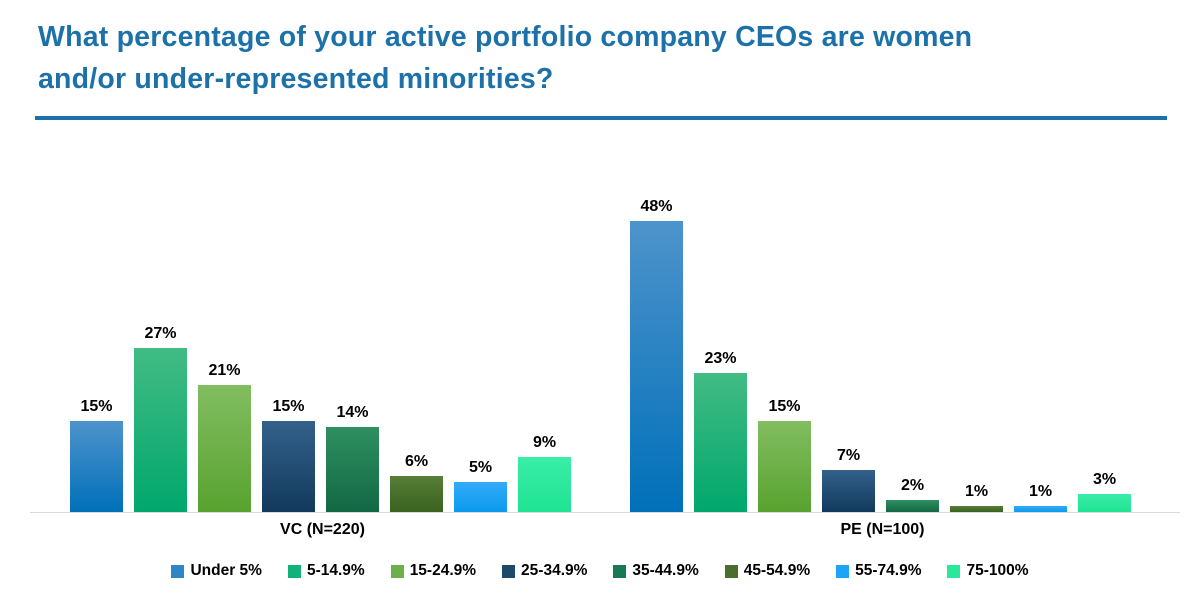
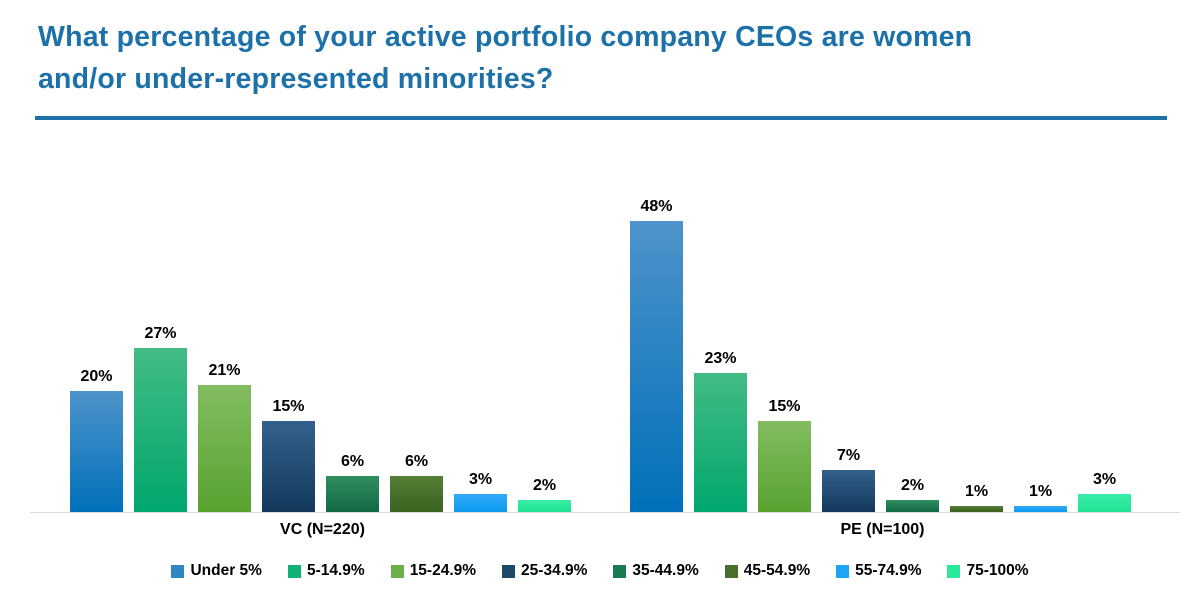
Under 5%/VC (N=220): 15% -> 20%
35-44.9%/VC (N=220): 14% -> 6%
55-74.9%/VC (N=220): 5% -> 3%
75-100%/VC (N=220): 9% -> 2%
